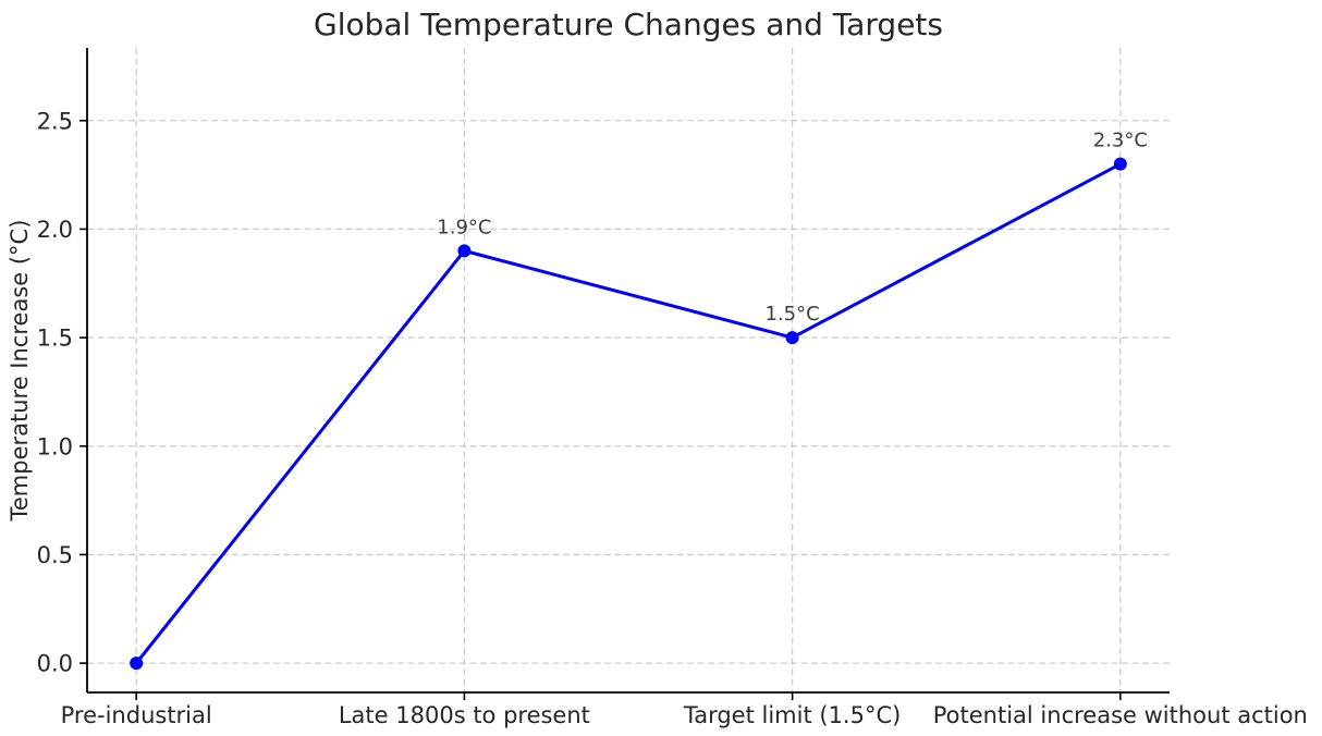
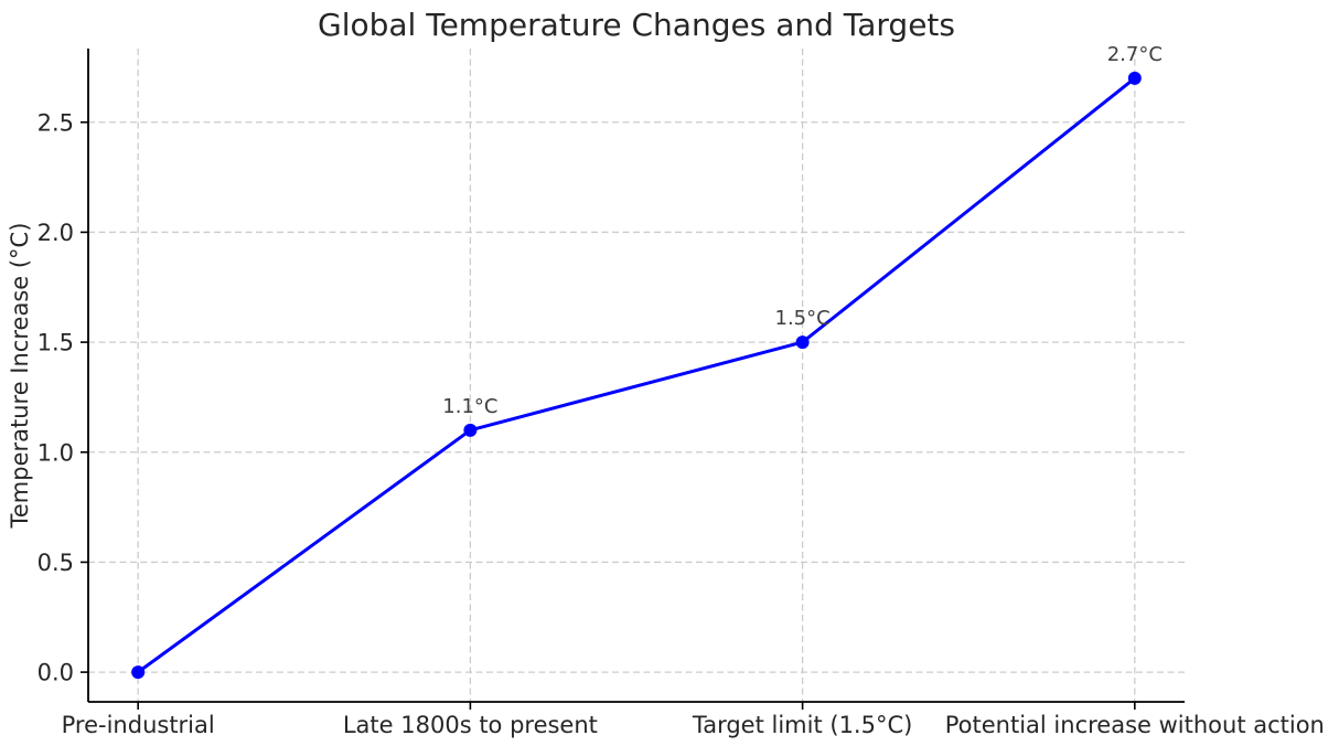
Late 1800s to present: 1.9°C -> 1.1°C
Potential increase without action: 2.3°C -> 2.7°C
